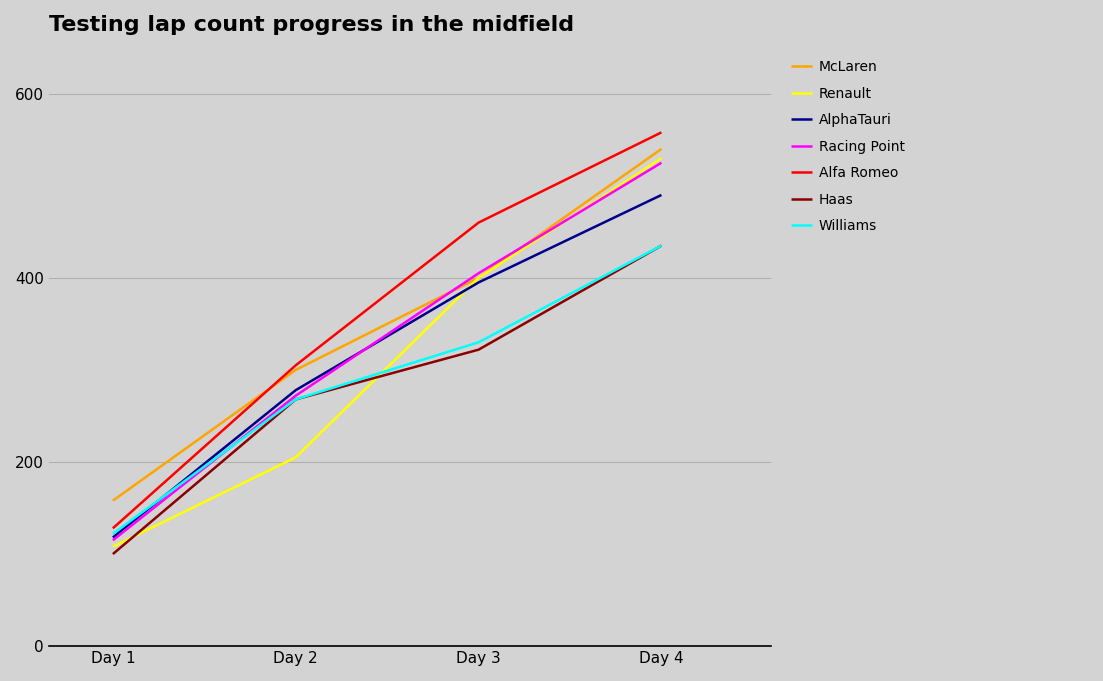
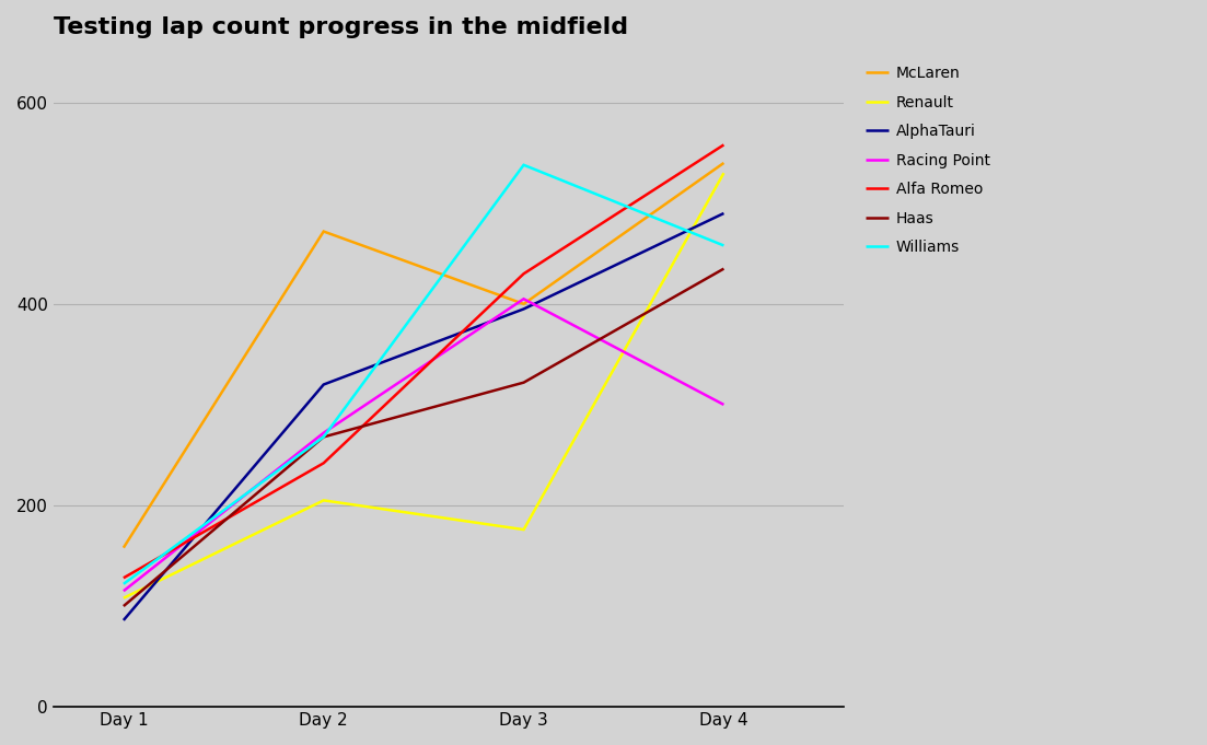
AlphaTauri/Day 1: 118 -> 86
McLaren/Day 2: 300 -> 472
AlphaTauri/Day 2: 278 -> 320
Alfa Romeo/Day 2: 305 -> 242
Renault/Day 3: 400 -> 176
Alfa Romeo/Day 3: 460 -> 430
Williams/Day 3: 330 -> 538
Racing Point/Day 4: 525 -> 300
Williams/Day 4: 435 -> 458
